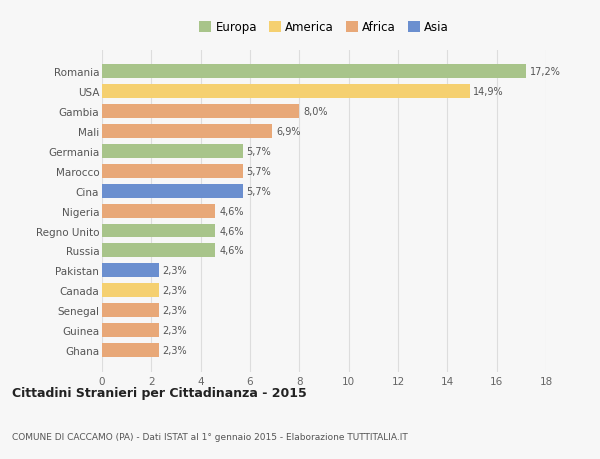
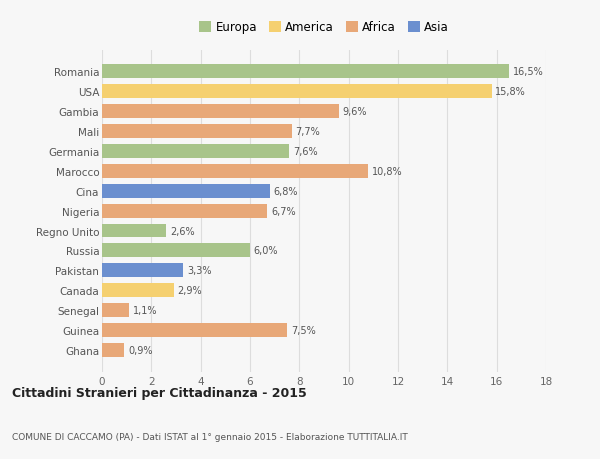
Romania: 17,2% -> 16,5%
USA: 14,9% -> 15,8%
Gambia: 8,0% -> 9,6%
Mali: 6,9% -> 7,7%
Germania: 5,7% -> 7,6%
Marocco: 5,7% -> 10,8%
Cina: 5,7% -> 6,8%
Nigeria: 4,6% -> 6,7%
Regno Unito: 4,6% -> 2,6%
Russia: 4,6% -> 6,0%
Pakistan: 2,3% -> 3,3%
Canada: 2,3% -> 2,9%
Senegal: 2,3% -> 1,1%
Guinea: 2,3% -> 7,5%
Ghana: 2,3% -> 0,9%
